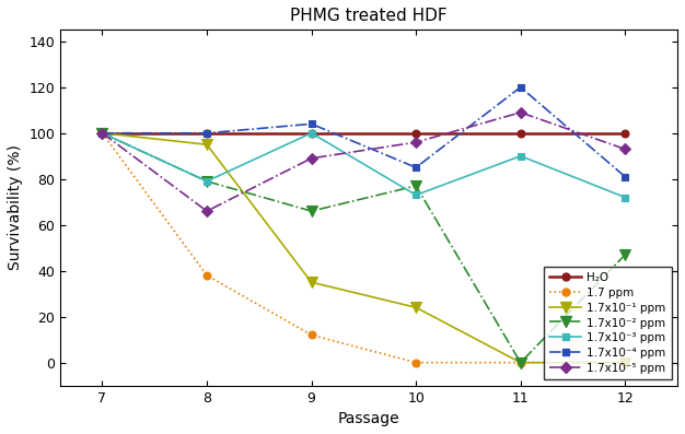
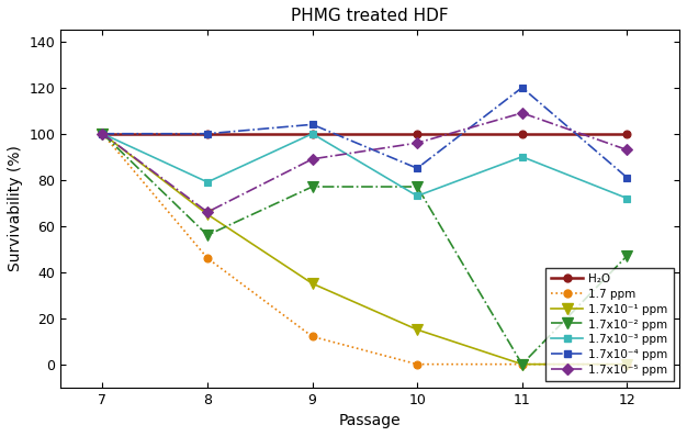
1.7 ppm/8: 38 -> 46
1.7x10⁻¹ ppm/8: 95 -> 65
1.7x10⁻² ppm/8: 79 -> 56
1.7x10⁻² ppm/9: 66 -> 77
1.7x10⁻¹ ppm/10: 24 -> 15
